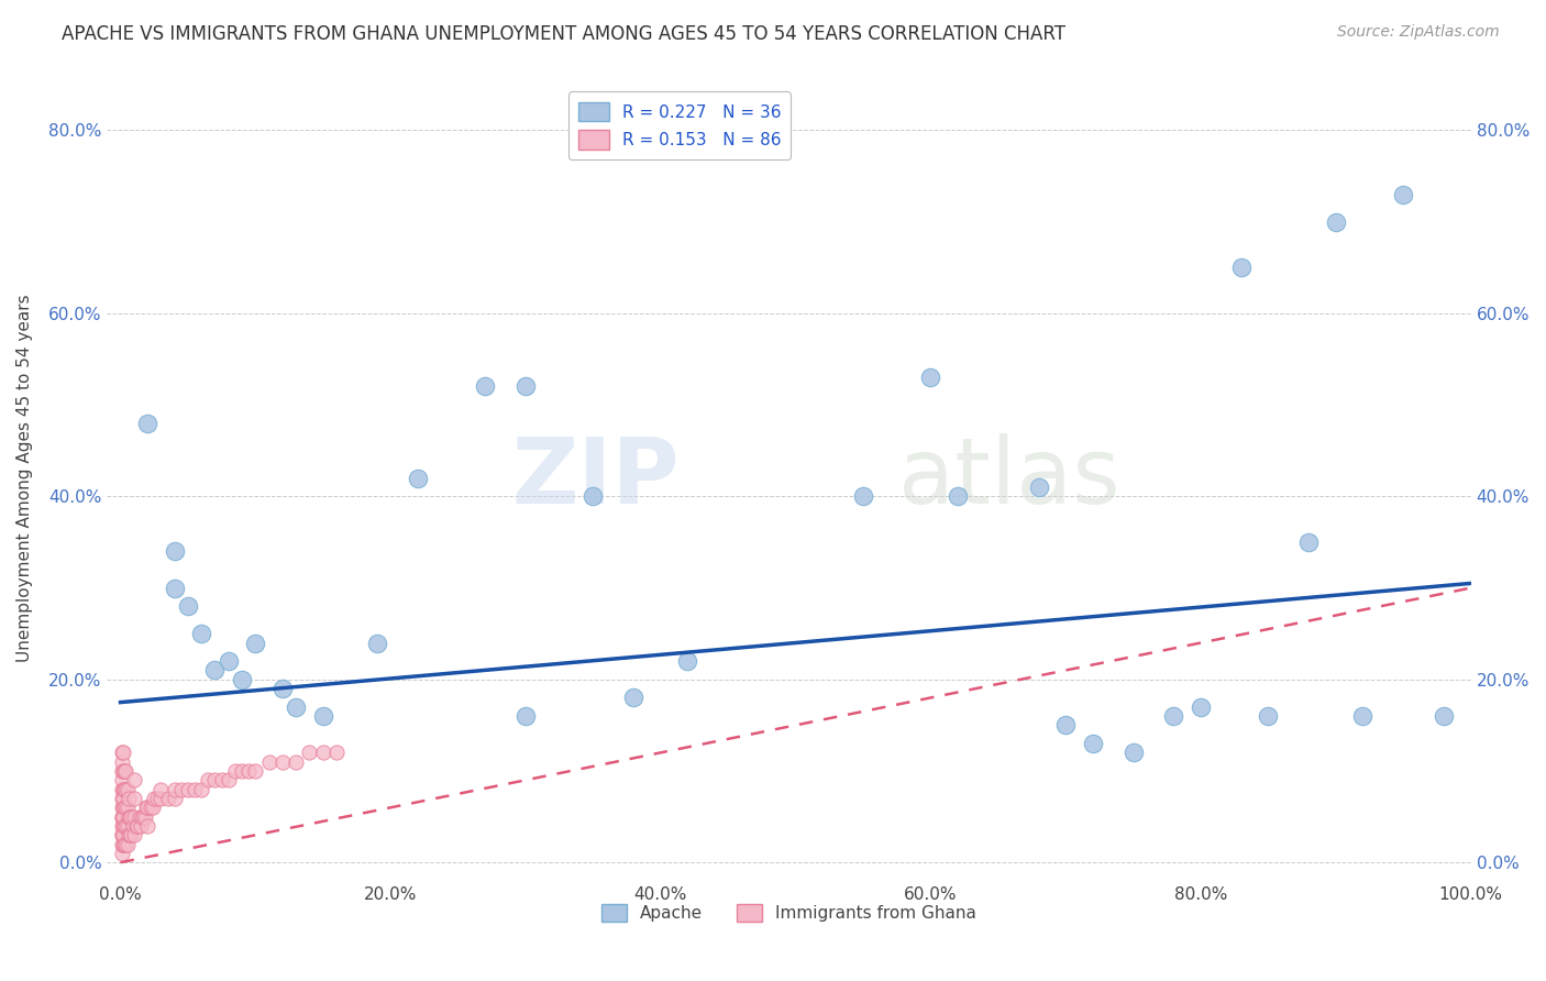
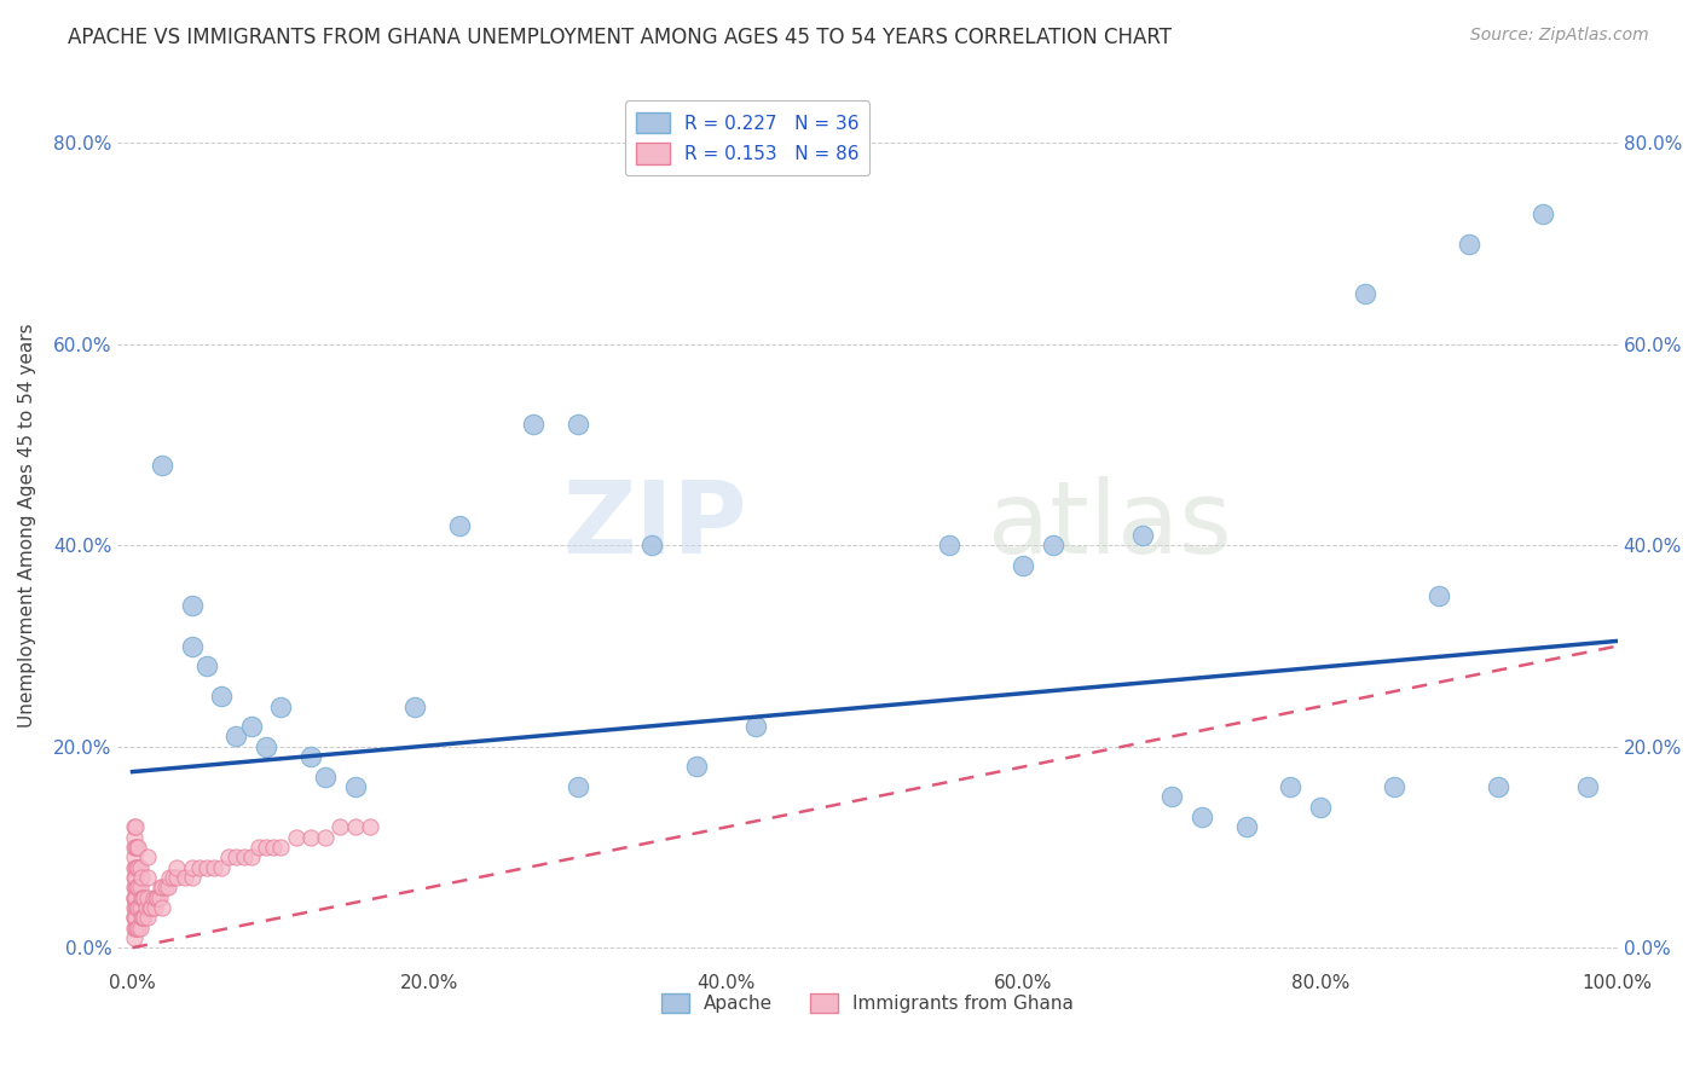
Apache/60.0%: 53% -> 38%
Apache/80.0%: 17% -> 14%
